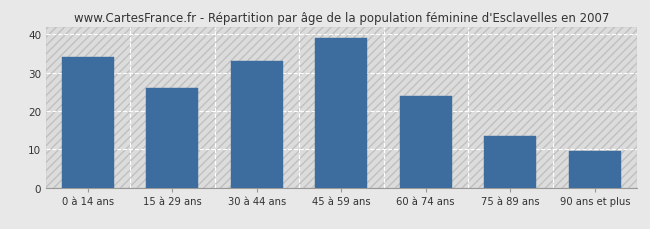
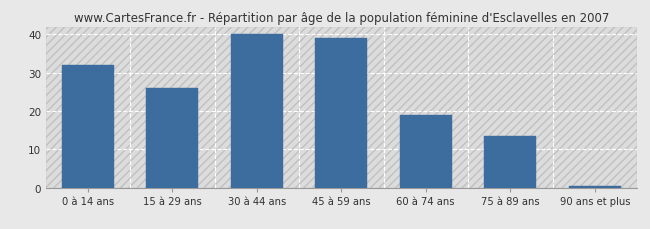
0 à 14 ans: 34.0 -> 32.0
30 à 44 ans: 33.0 -> 40.0
60 à 74 ans: 24.0 -> 19.0
90 ans et plus: 9.5 -> 0.5
